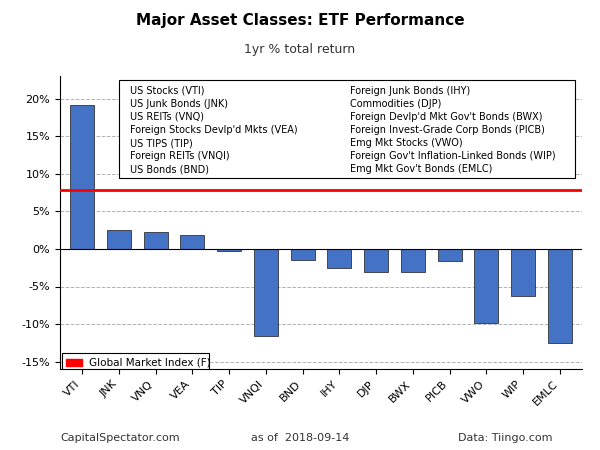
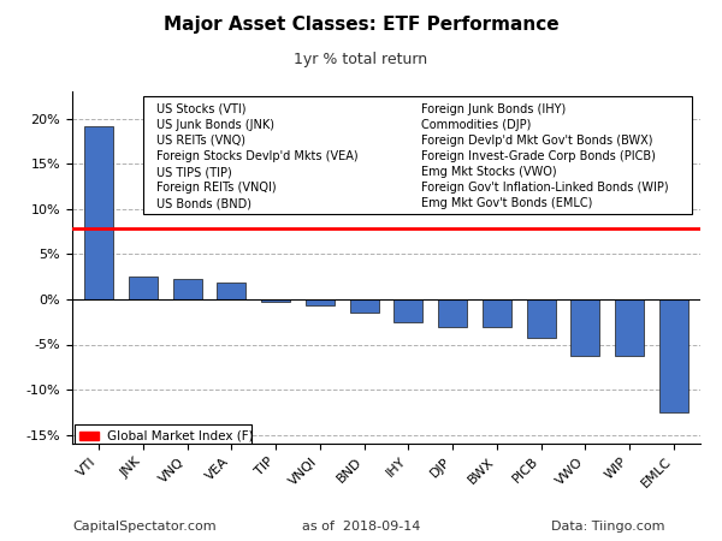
VNQI: -11.6% -> -0.7%
PICB: -1.6% -> -4.2%
VWO: -9.8% -> -6.3%
